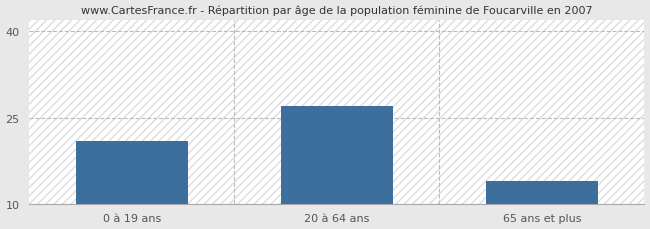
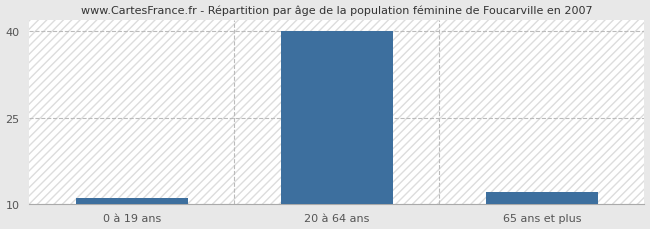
0 à 19 ans: 21 -> 11
20 à 64 ans: 27 -> 40
65 ans et plus: 14 -> 12
